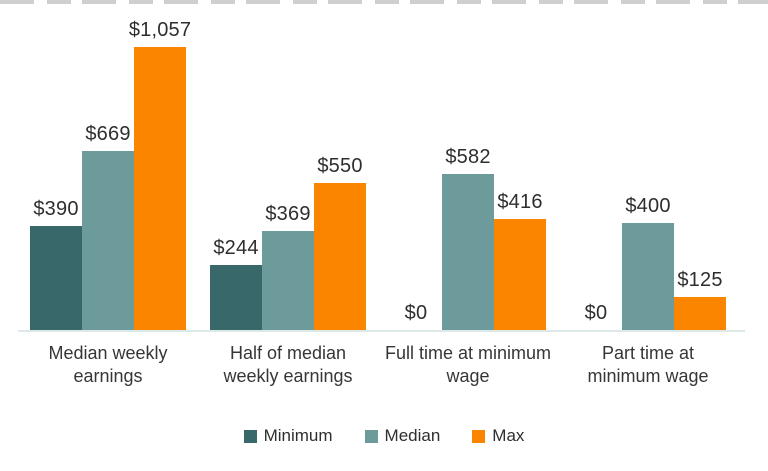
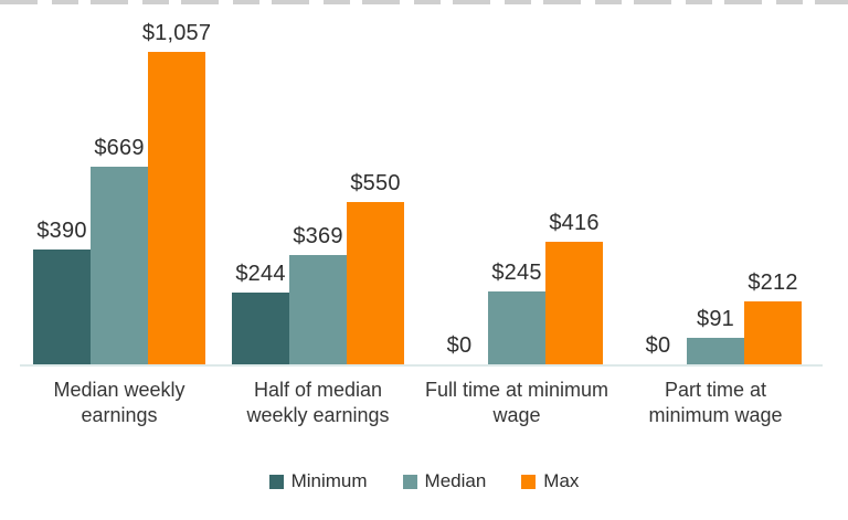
Median/Full time at minimum wage: $582 -> $245
Median/Part time at minimum wage: $400 -> $91
Max/Part time at minimum wage: $125 -> $212
